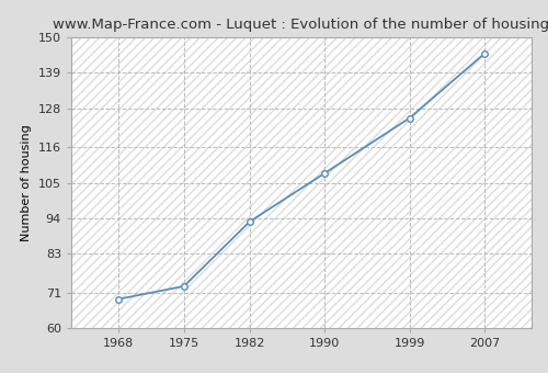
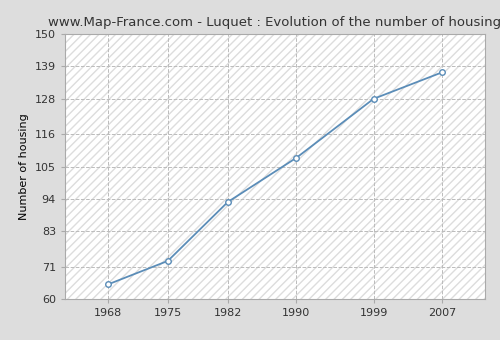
1968: 69 -> 65
1999: 125 -> 128
2007: 145 -> 137
